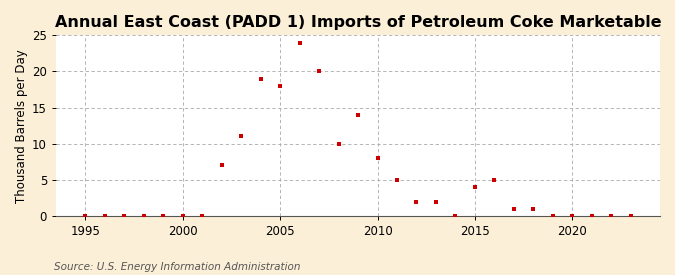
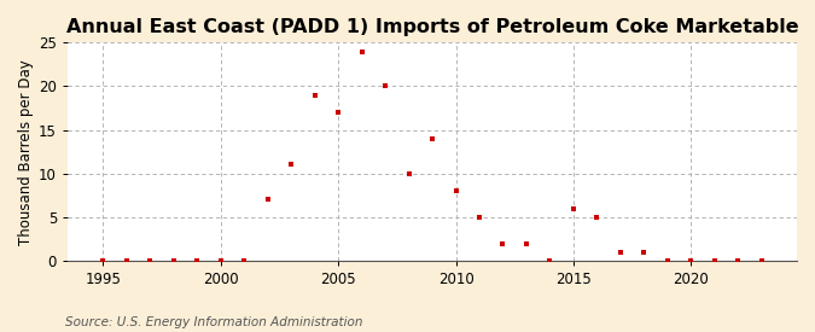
2005: 18 -> 17
2015: 4 -> 6
